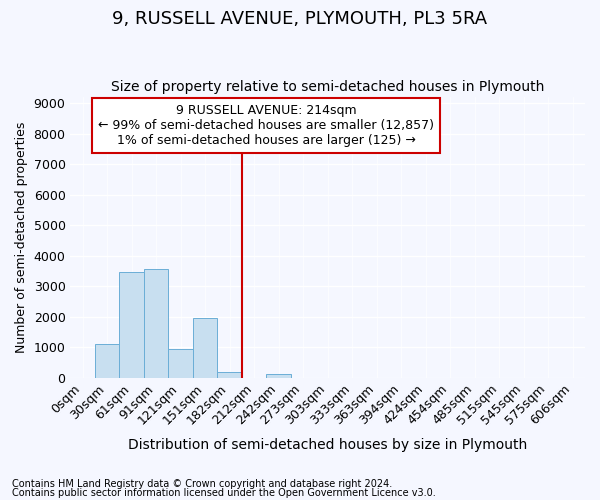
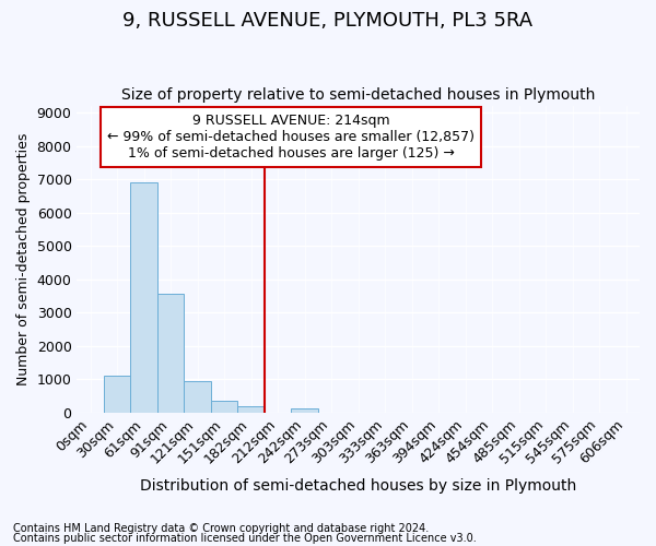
61sqm: 3450 -> 6900
151sqm: 1950 -> 350
